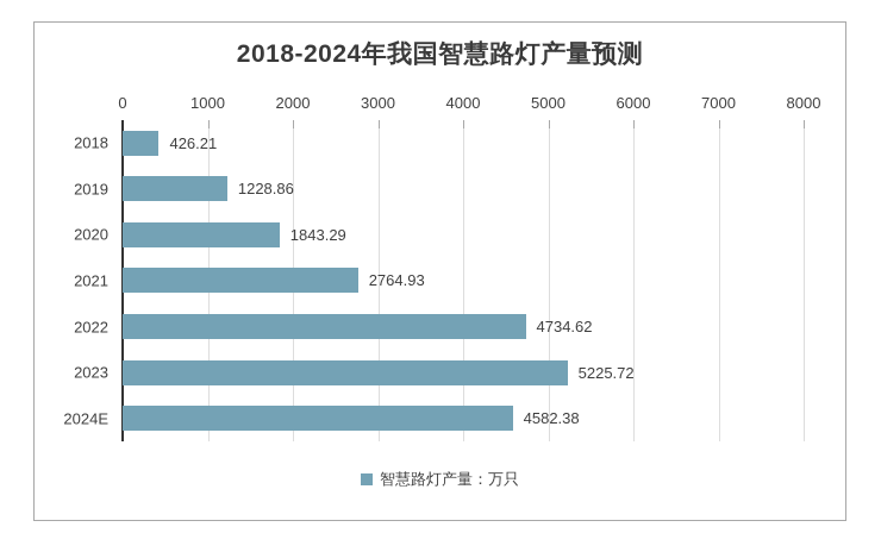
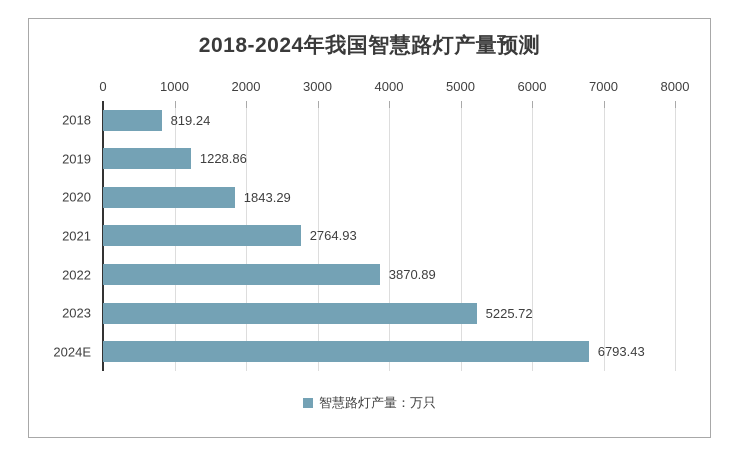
2018: 426.21 -> 819.24
2022: 4734.62 -> 3870.89
2024E: 4582.38 -> 6793.43
